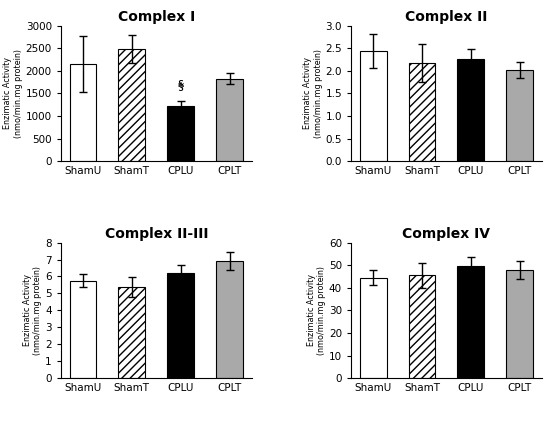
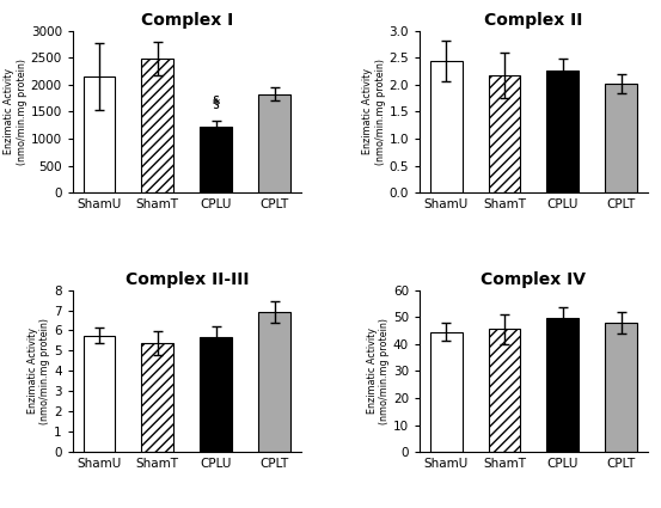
Complex II-III/CPLU: 6.2 -> 5.7
